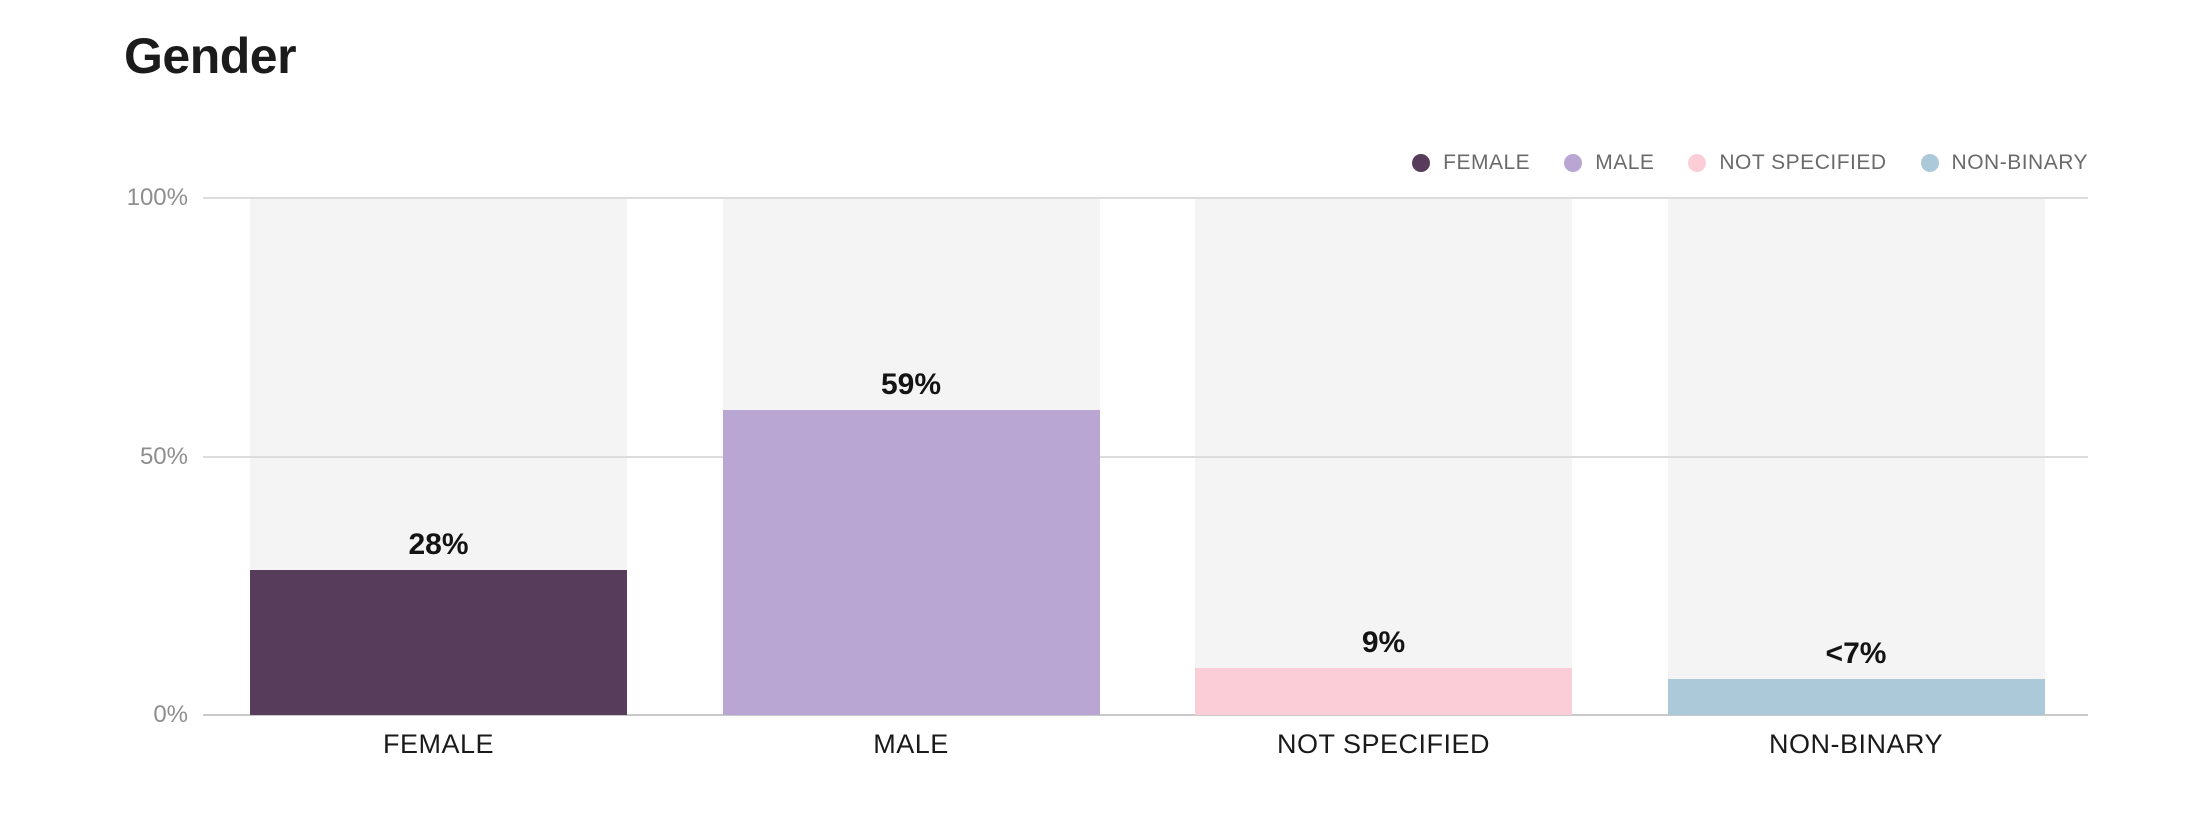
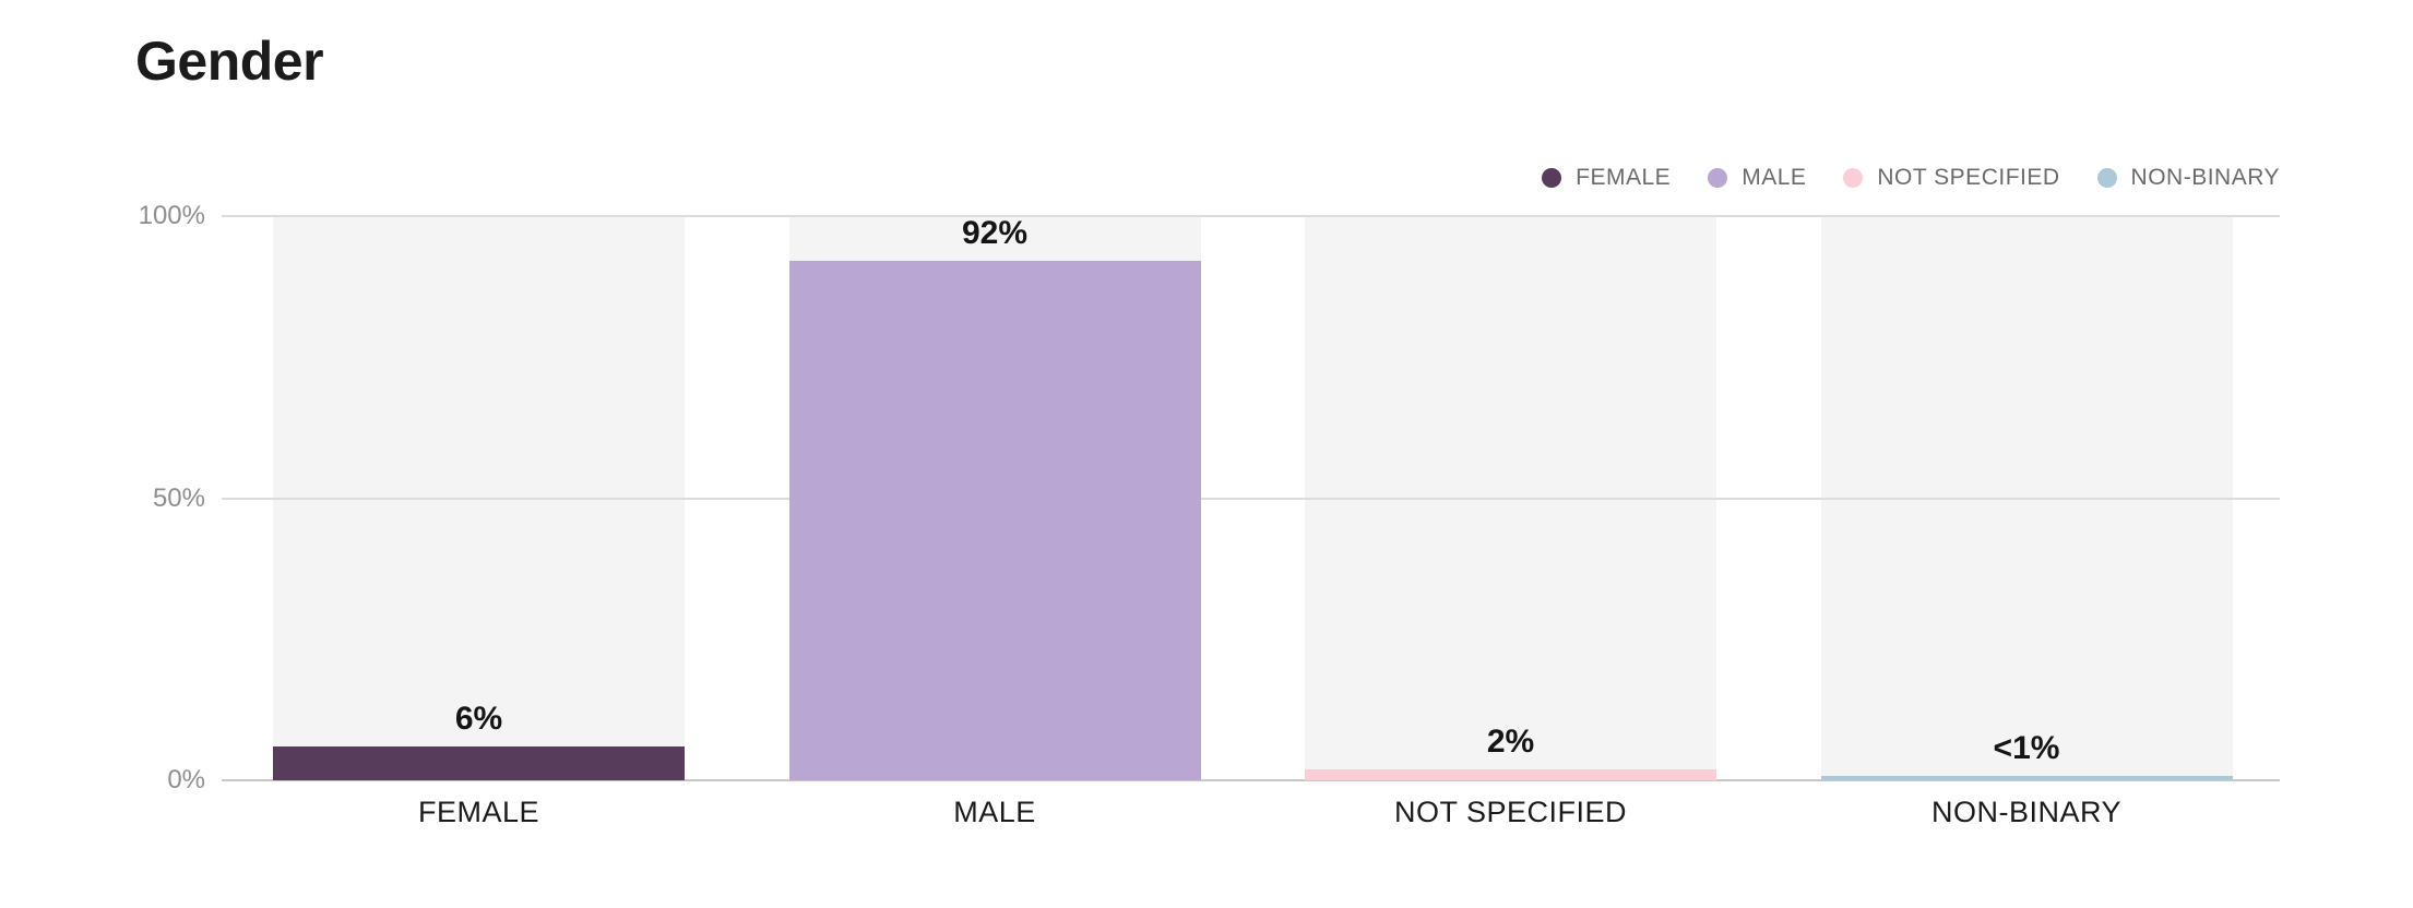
FEMALE: 28% -> 6%
MALE: 59% -> 92%
NOT SPECIFIED: 9% -> 2%
NON-BINARY: 7 -> 1
